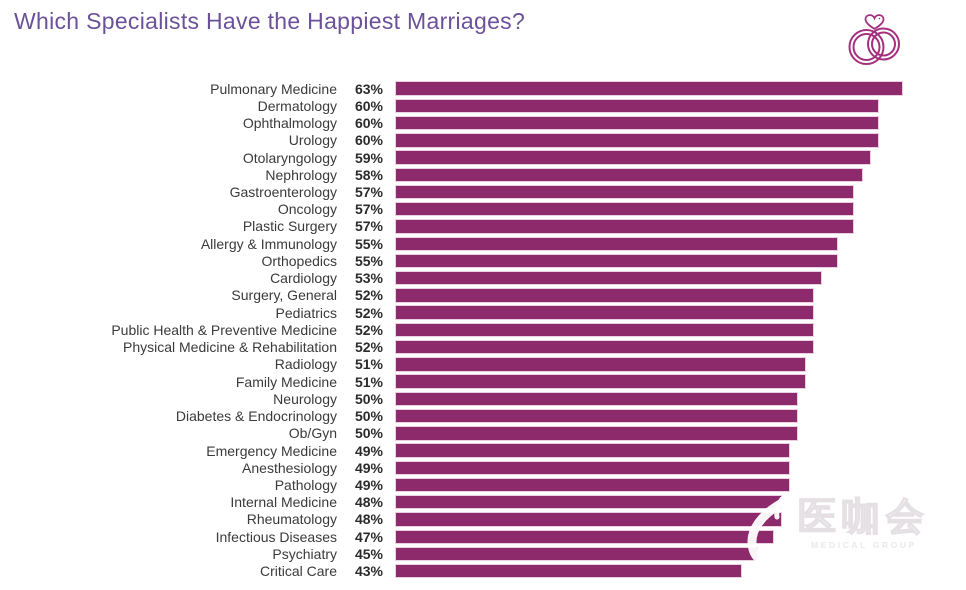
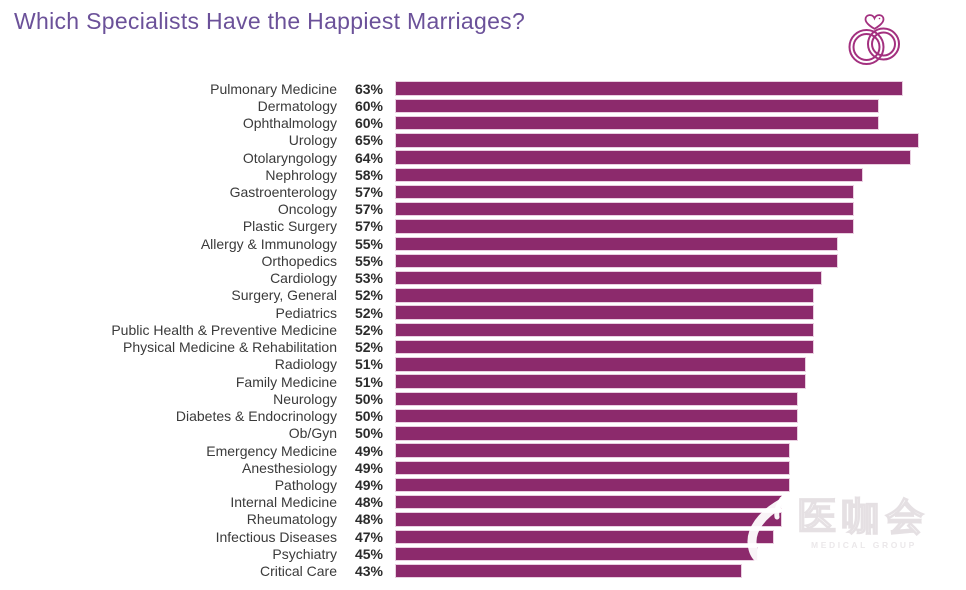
Urology: 60% -> 65%
Otolaryngology: 59% -> 64%
